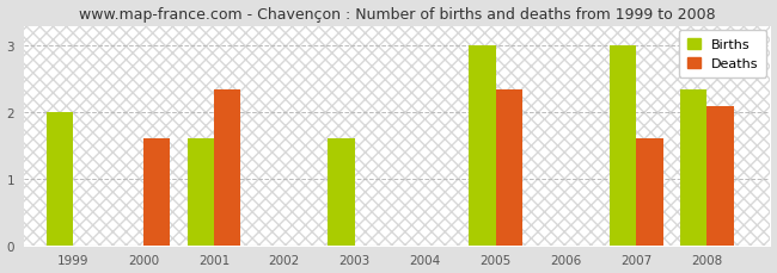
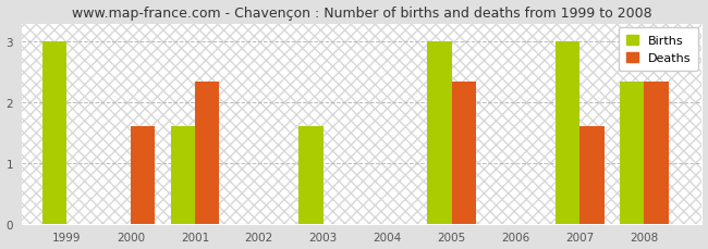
Births/1999: 2.00 -> 3.00
Deaths/2008: 2.10 -> 2.35
